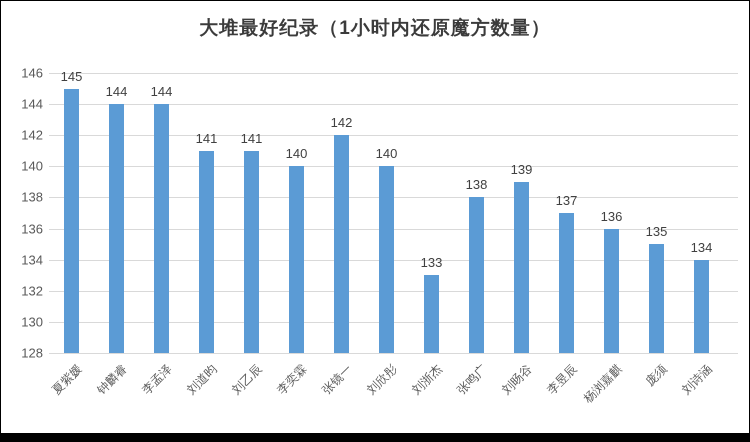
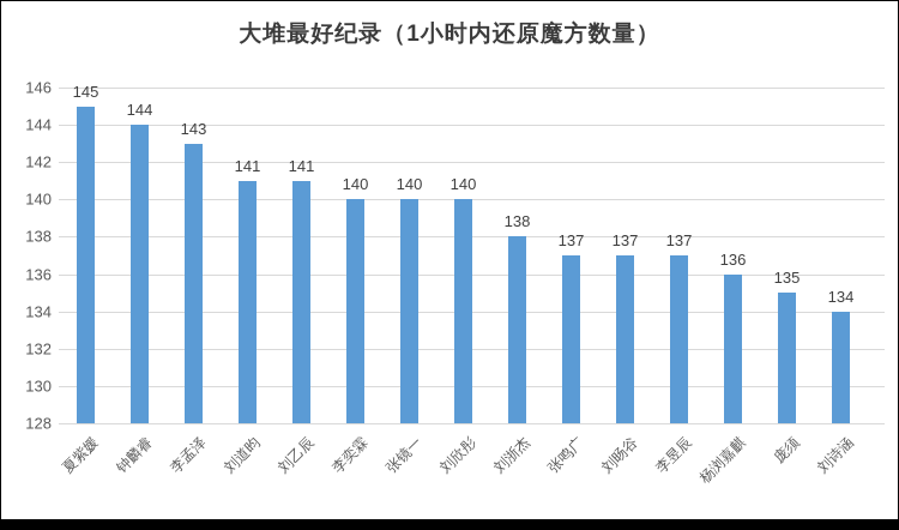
李孟泽: 144 -> 143
张镜一: 142 -> 140
刘浙杰: 133 -> 138
张鸣广: 138 -> 137
刘旸谷: 139 -> 137
